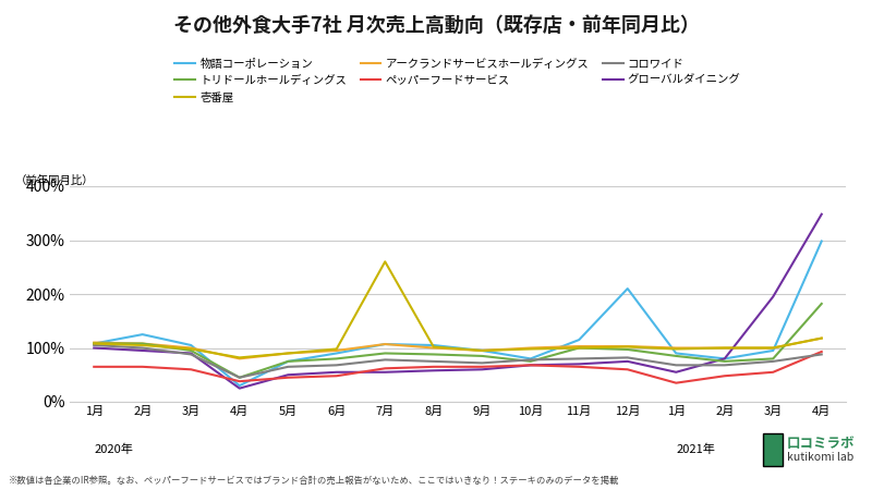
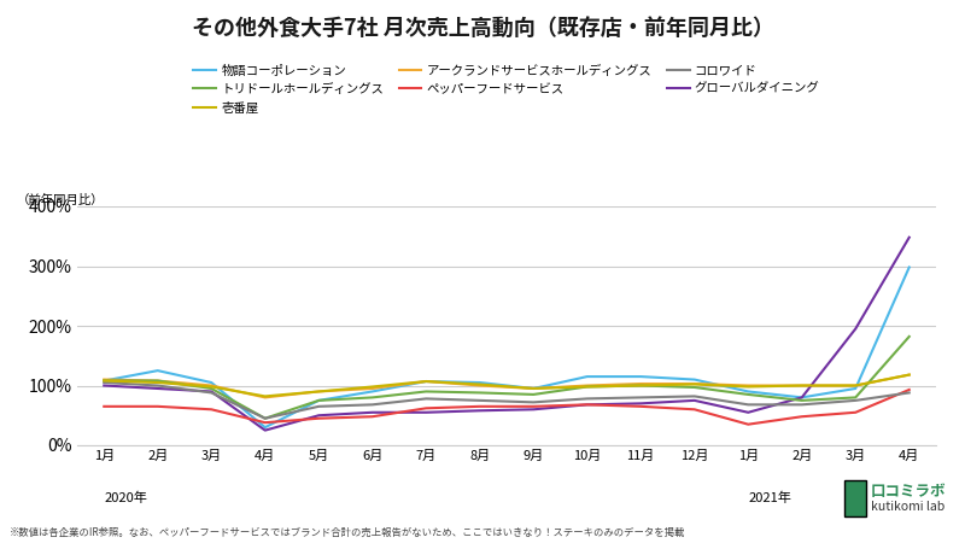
壱番屋/7月: 260% -> 107%
物語コーポレーション/10月: 80% -> 115%
トリドールホールディングス/10月: 75% -> 98%
物語コーポレーション/12月: 210% -> 110%
